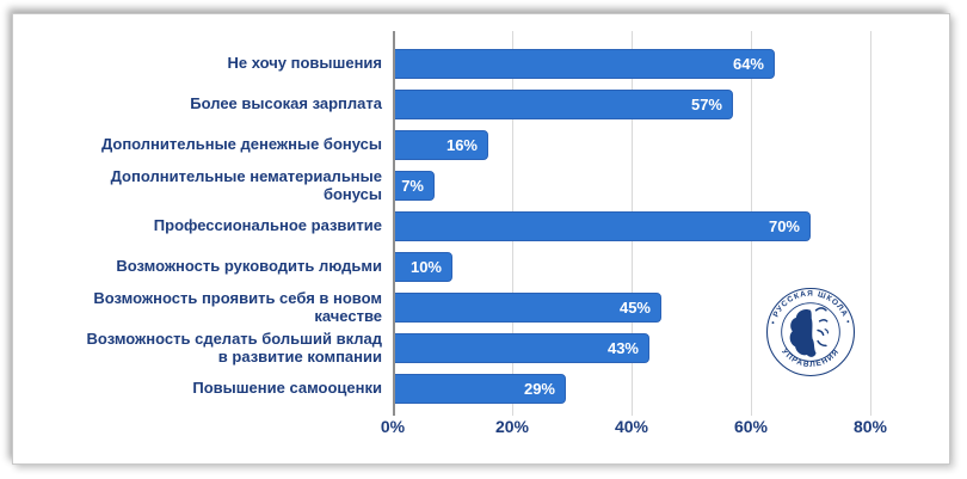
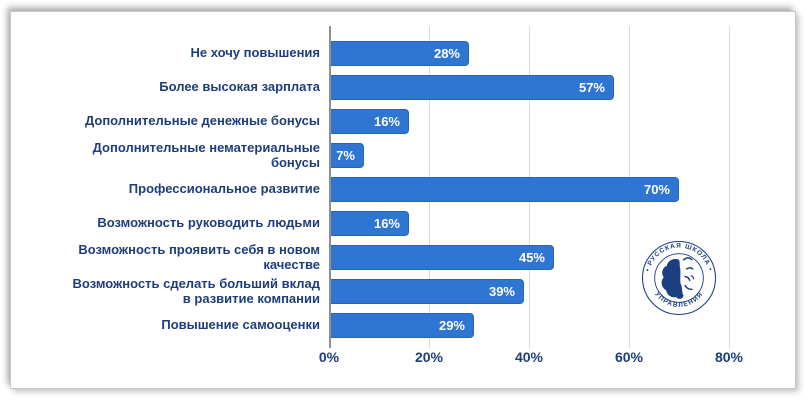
Не хочу повышения: 64% -> 28%
Возможность руководить людьми: 10% -> 16%
Возможность сделать больший вклад в развитие компании: 43% -> 39%
